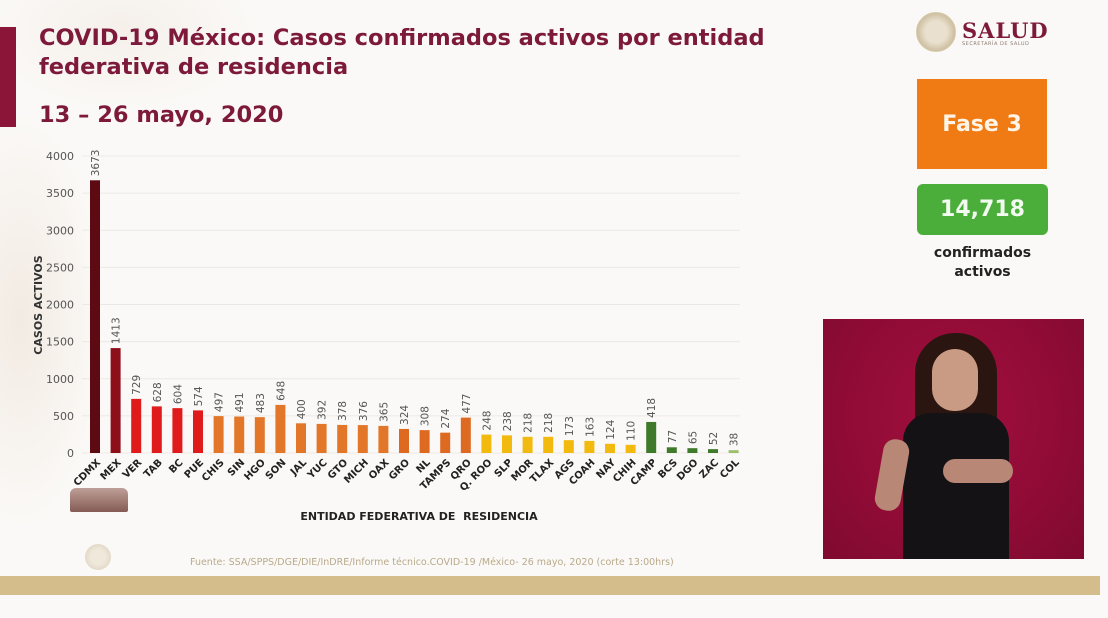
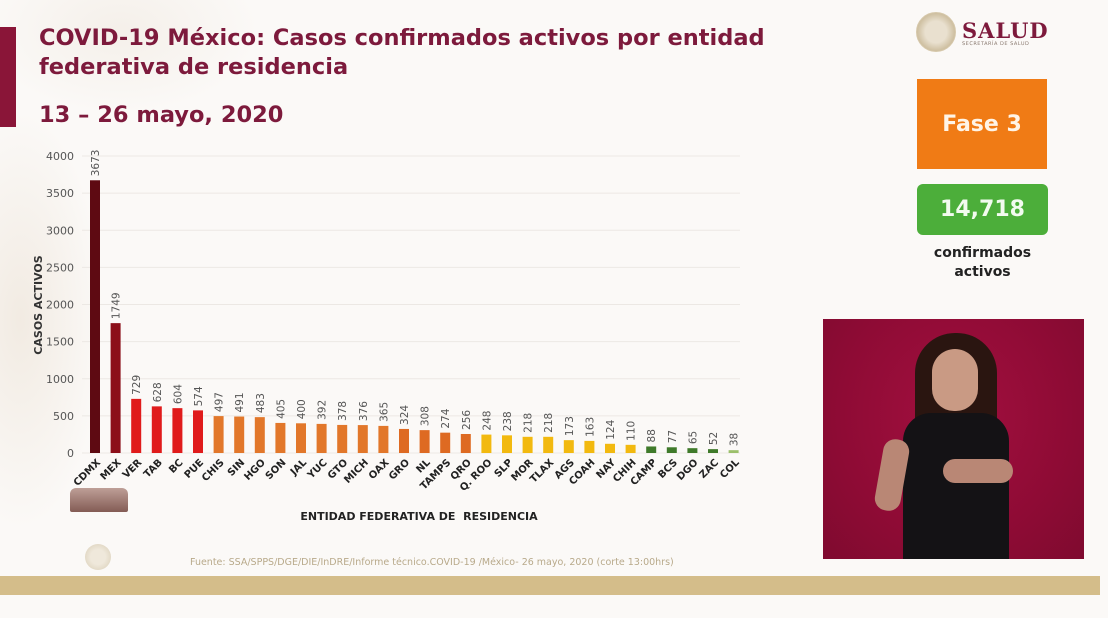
MEX: 1413 -> 1749
SON: 648 -> 405
QRO: 477 -> 256
CAMP: 418 -> 88
